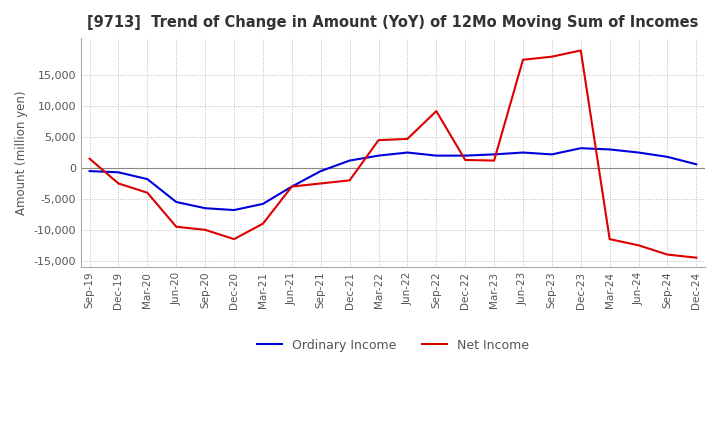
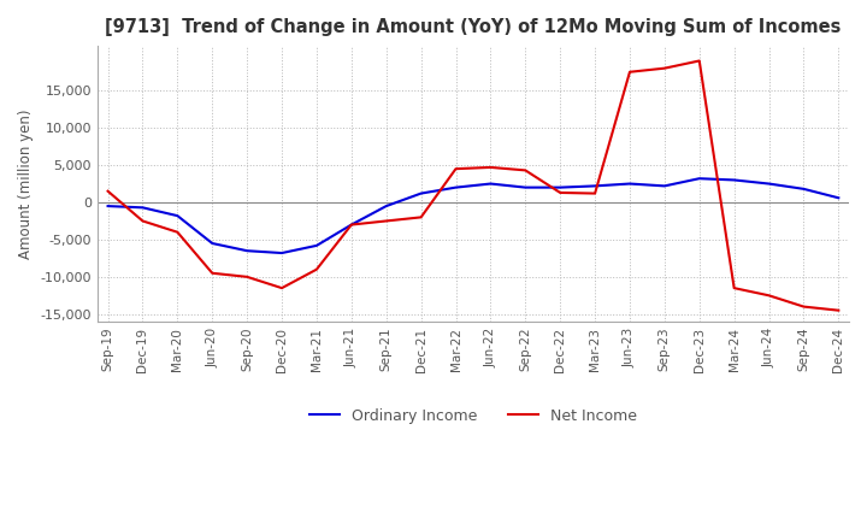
Net Income/Sep-22: 9,200 -> 4,300
